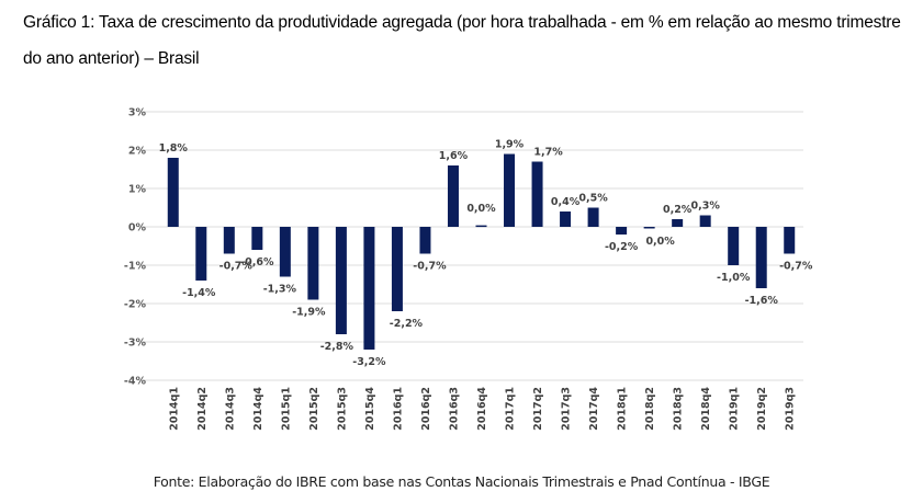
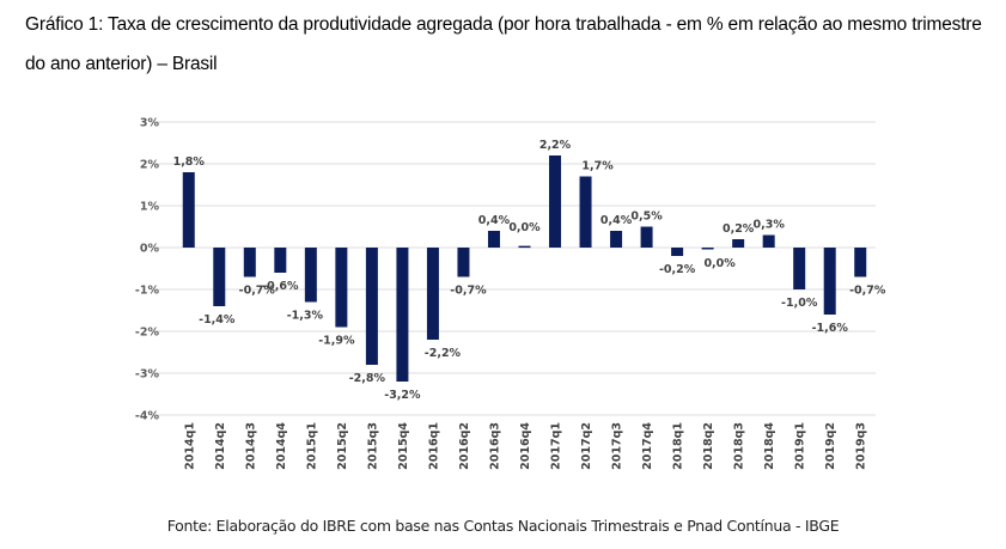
2016q3: 1,6% -> 0,4%
2017q1: 1,9% -> 2,2%
